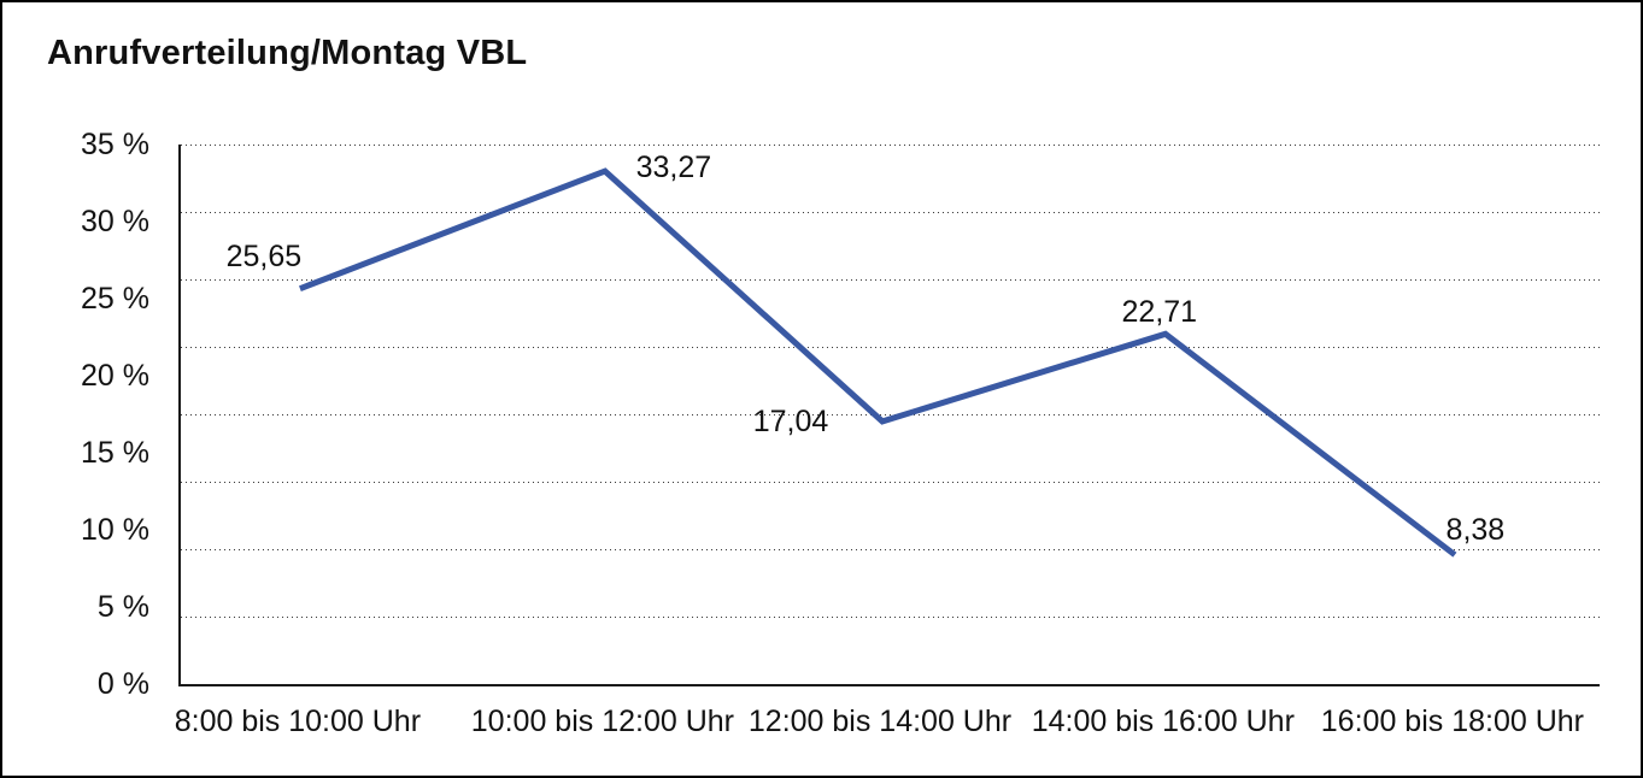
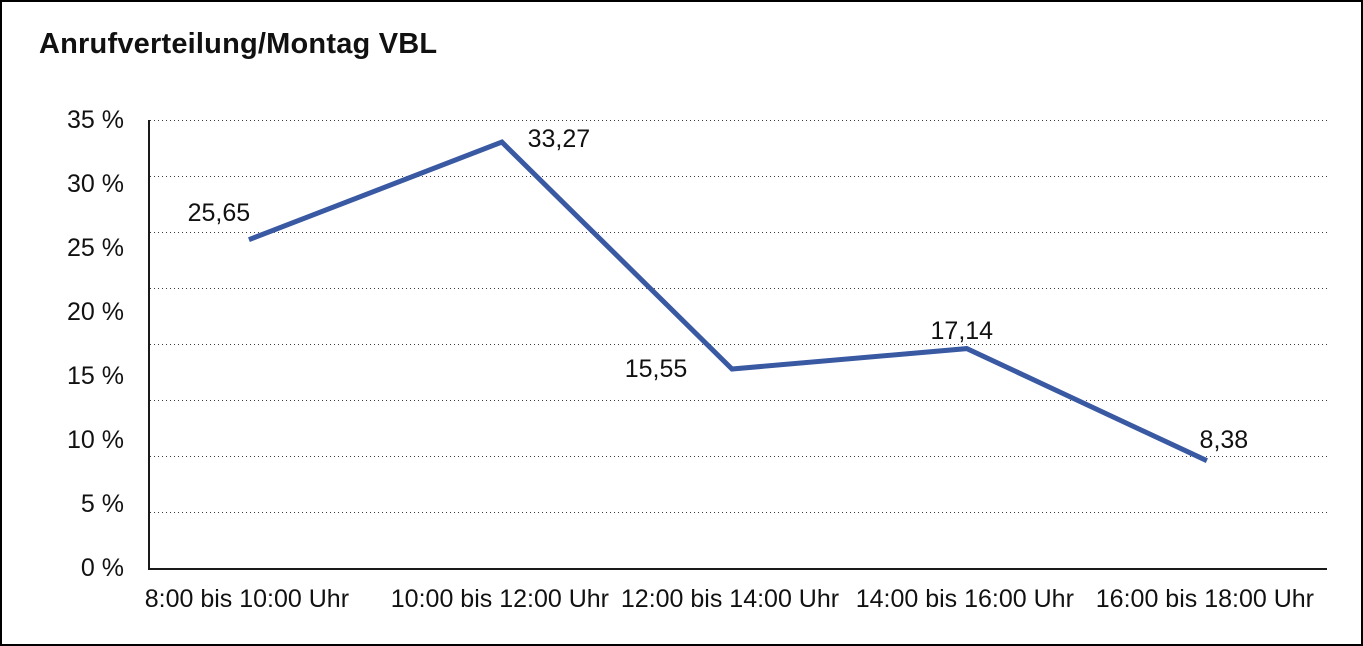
12:00 bis 14:00 Uhr: 17,04 -> 15,55
14:00 bis 16:00 Uhr: 22,71 -> 17,14
